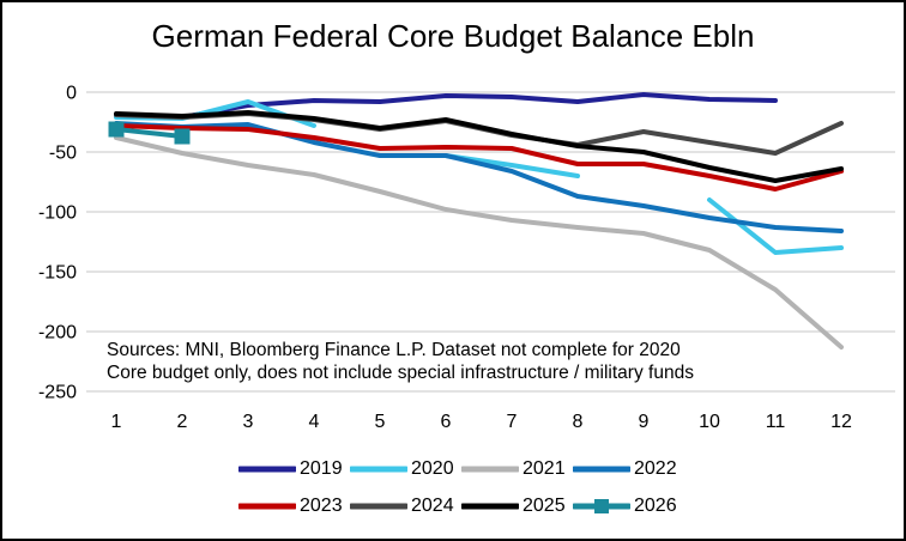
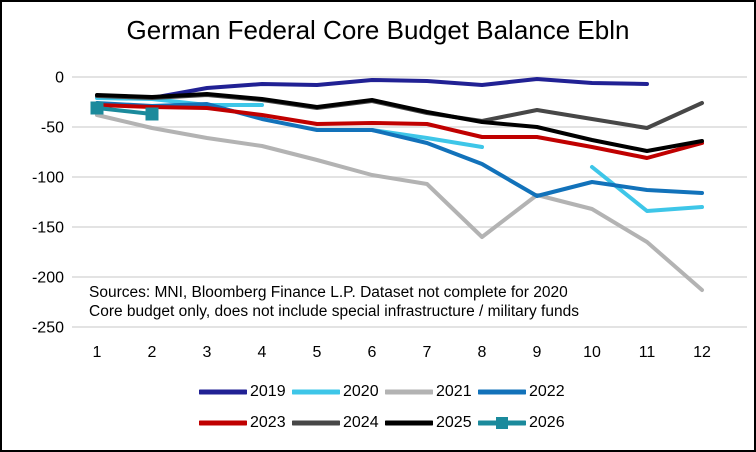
2020/3: -8 -> -28
2021/8: -113 -> -160
2022/9: -95 -> -119
